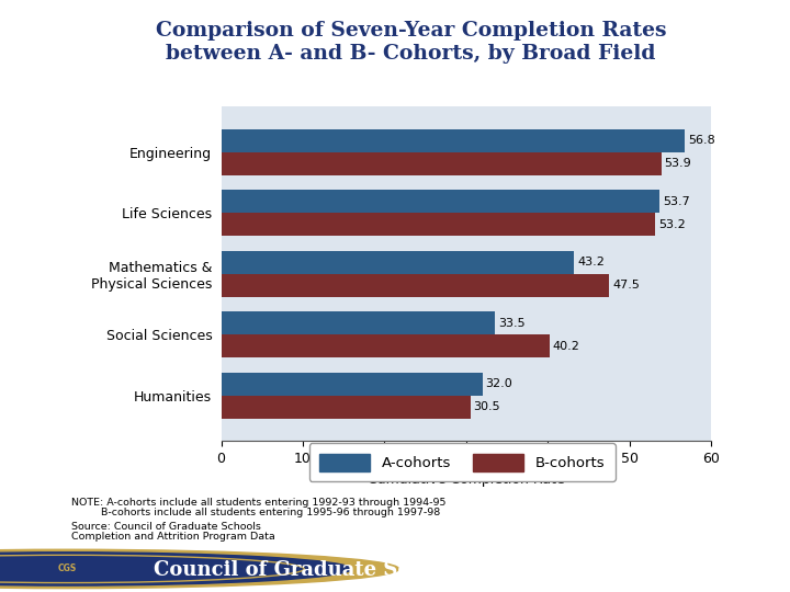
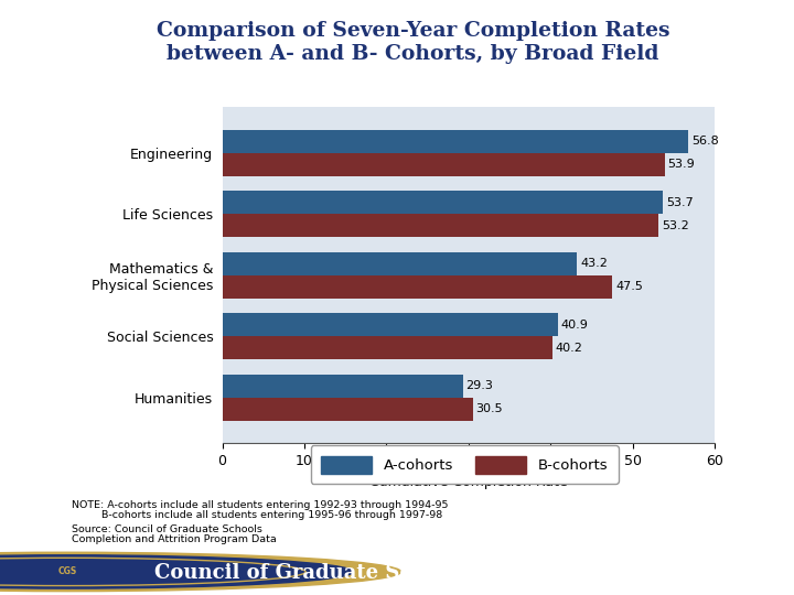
A-cohorts/Social Sciences: 33.5 -> 40.9
A-cohorts/Humanities: 32.0 -> 29.3
